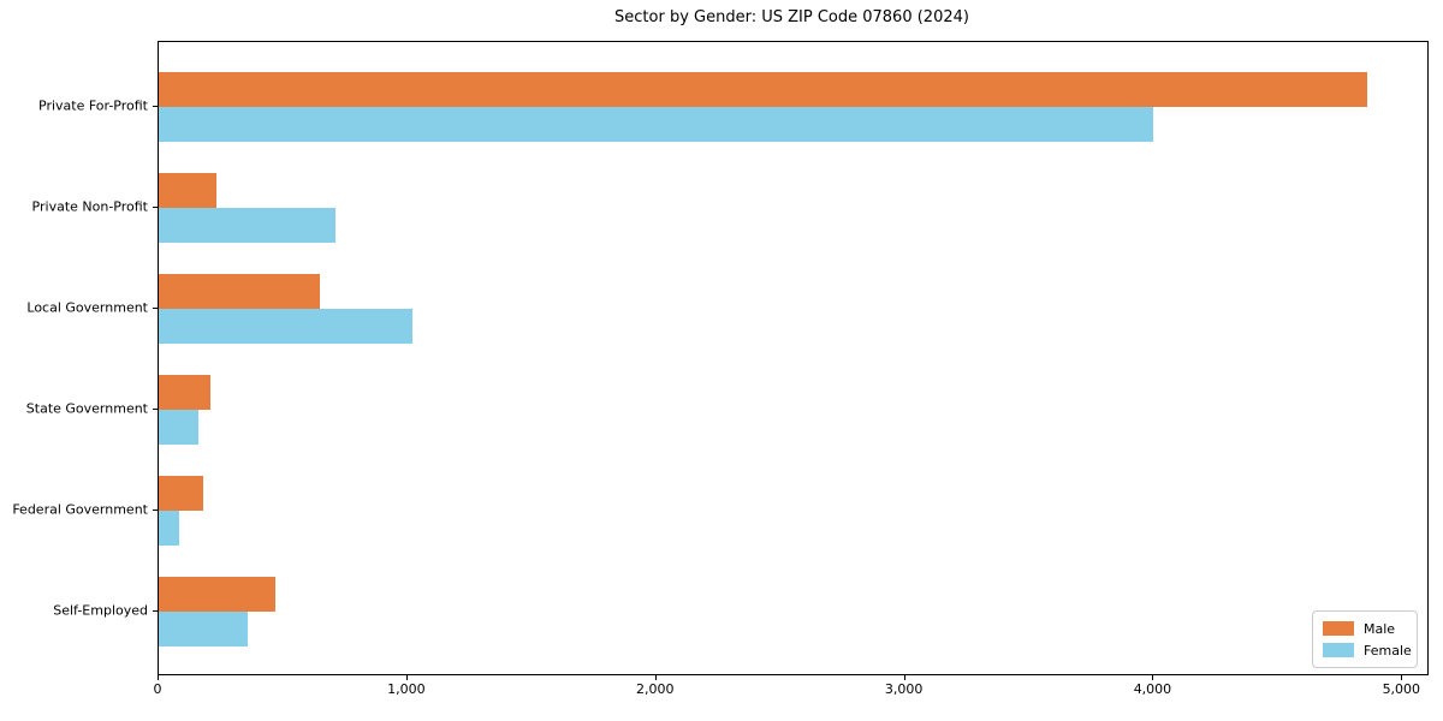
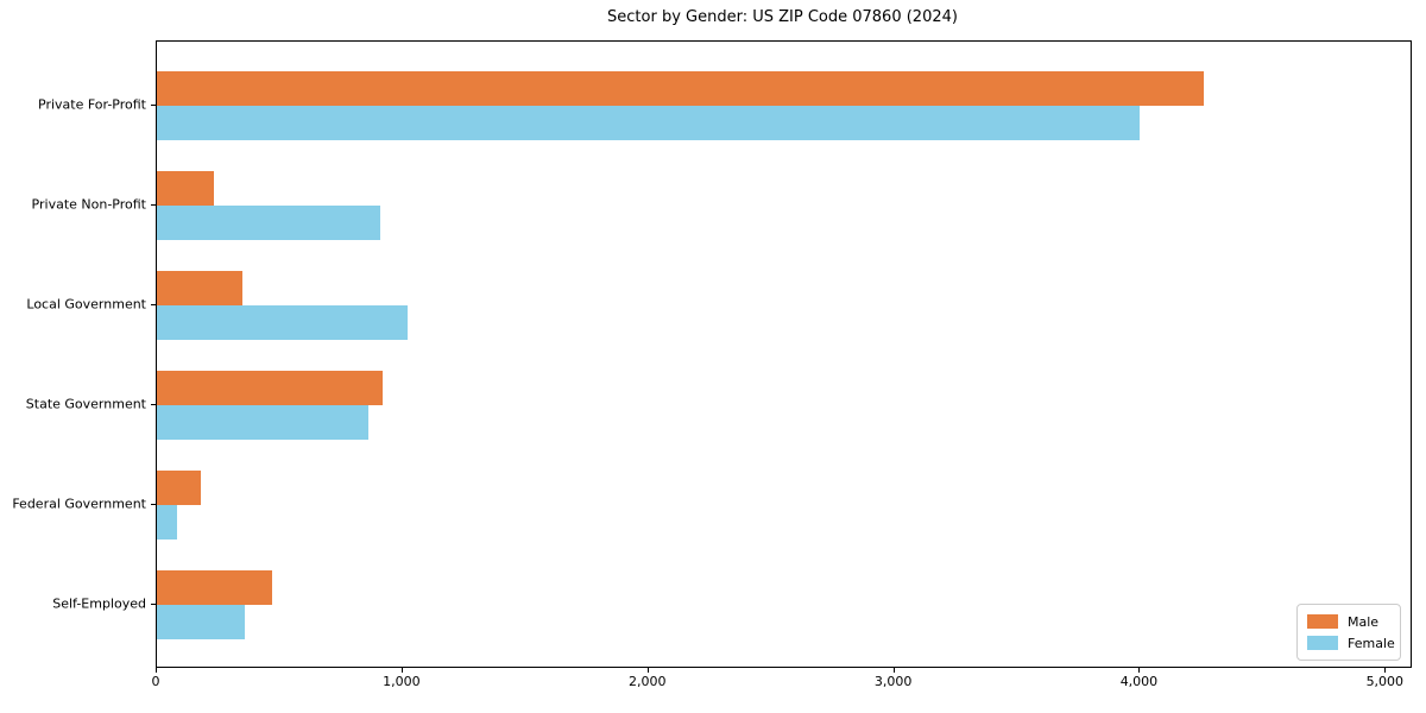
Male/Private For-Profit: 4860 -> 4260
Female/Private Non-Profit: 710 -> 910
Male/Local Government: 650 -> 350
Male/State Government: 210 -> 920
Female/State Government: 160 -> 860
